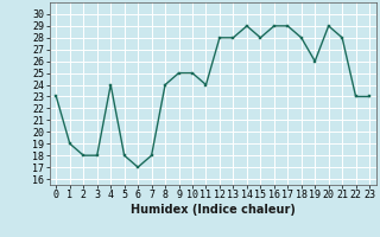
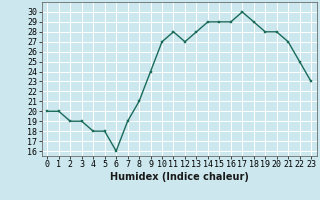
0: 23 -> 20
1: 19 -> 20
2: 18 -> 19
3: 18 -> 19
4: 24 -> 18
6: 17 -> 16
7: 18 -> 19
8: 24 -> 21
9: 25 -> 24
10: 25 -> 27
11: 24 -> 28
12: 28 -> 27
15: 28 -> 29
17: 29 -> 30
18: 28 -> 29
19: 26 -> 28
20: 29 -> 28
21: 28 -> 27
22: 23 -> 25
